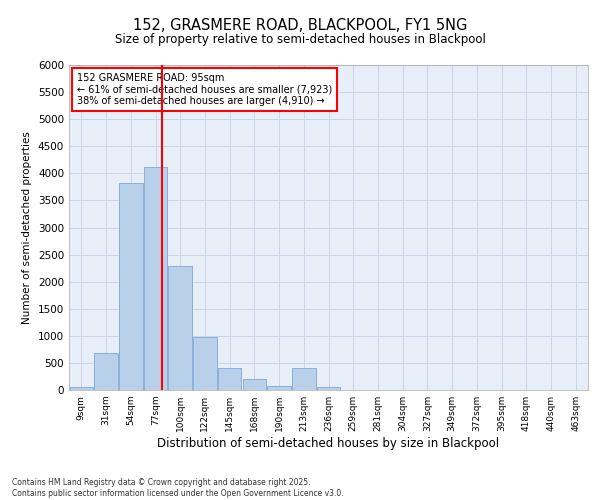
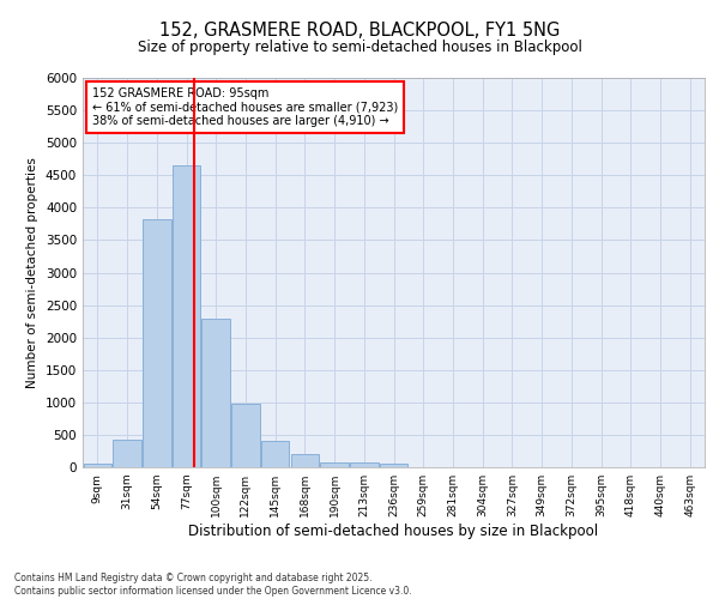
31sqm: 680 -> 430
77sqm: 4120 -> 4650
213sqm: 400 -> 60
